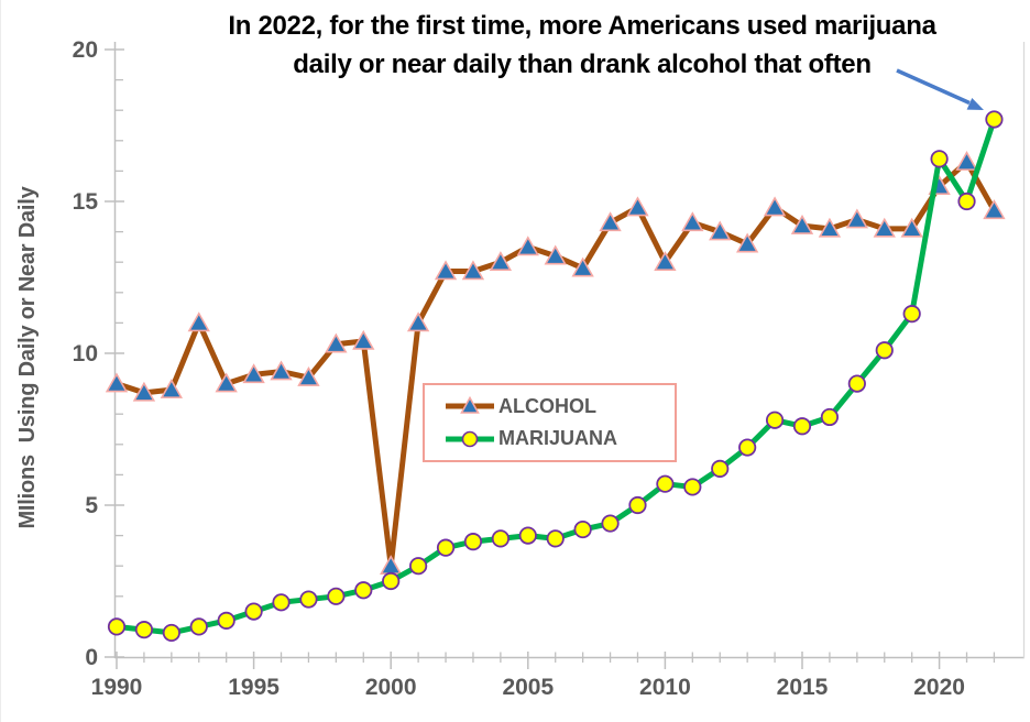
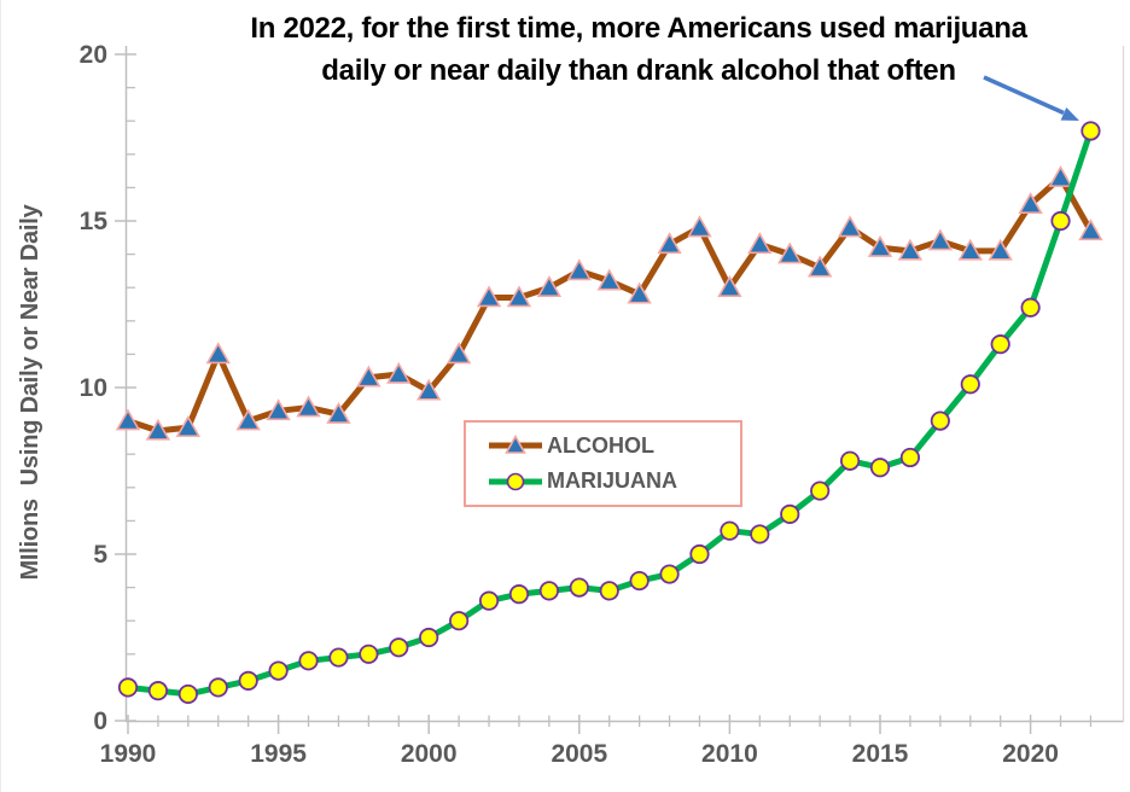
ALCOHOL/2000: 3.0 -> 9.9
MARIJUANA/2020: 16.4 -> 12.4
